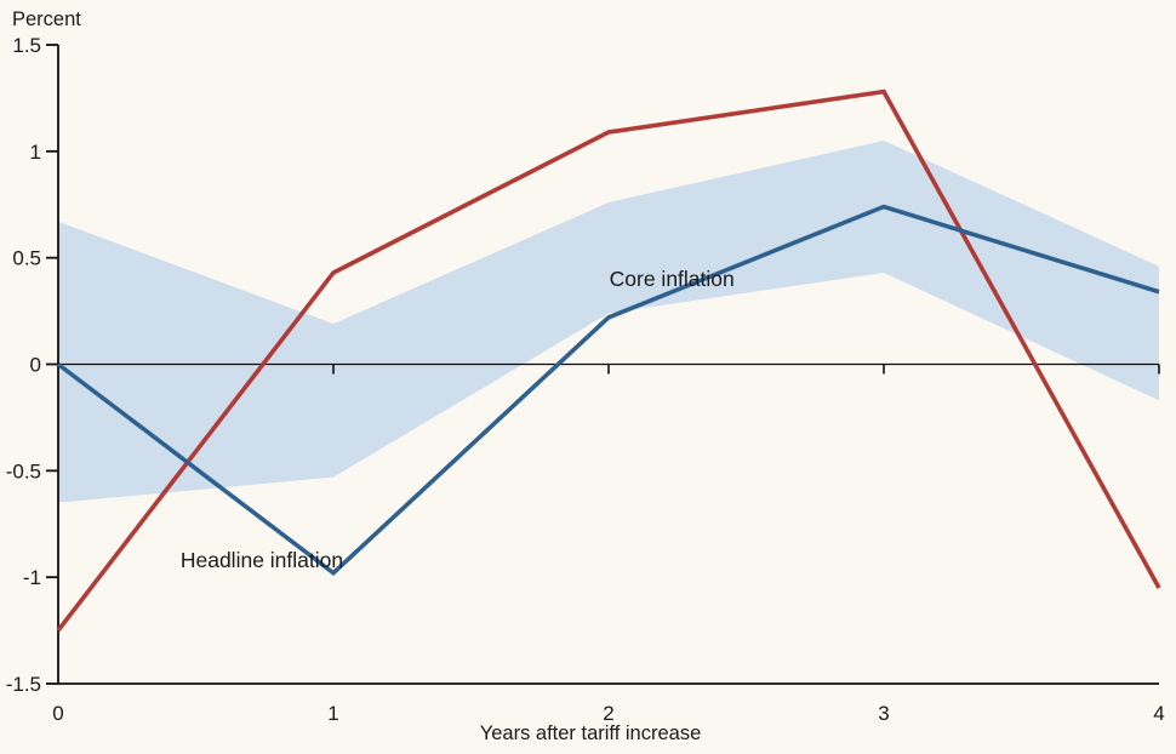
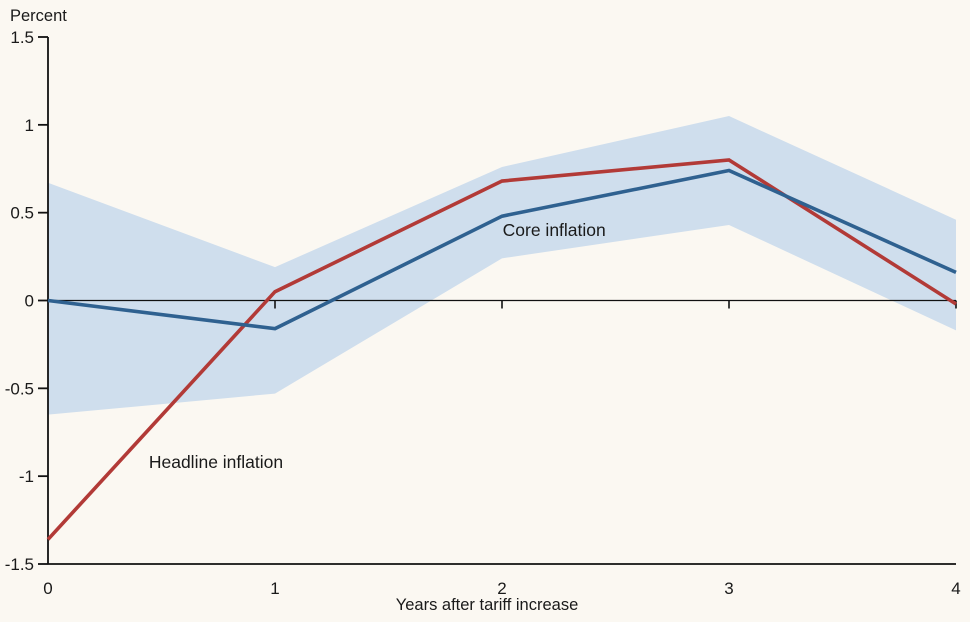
Headline inflation/0: -1.25 -> -1.36
Headline inflation/1: 0.43 -> 0.05
Core inflation/1: -0.98 -> -0.16
Headline inflation/2: 1.09 -> 0.68
Core inflation/2: 0.22 -> 0.48
Headline inflation/3: 1.28 -> 0.80
Headline inflation/4: -1.05 -> -0.02
Core inflation/4: 0.34 -> 0.16
